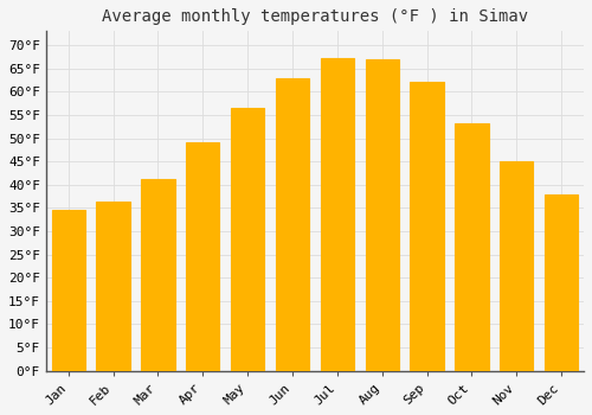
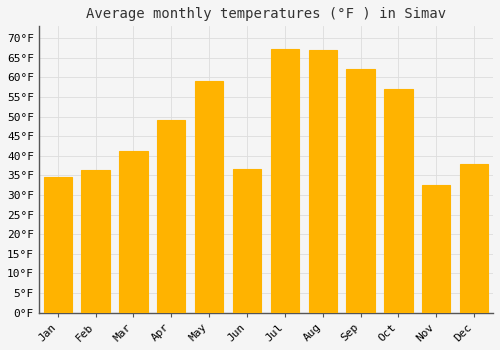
May: 56.5°F -> 59.0°F
Jun: 63.0°F -> 36.5°F
Oct: 53.2°F -> 57.0°F
Nov: 45.0°F -> 32.5°F
